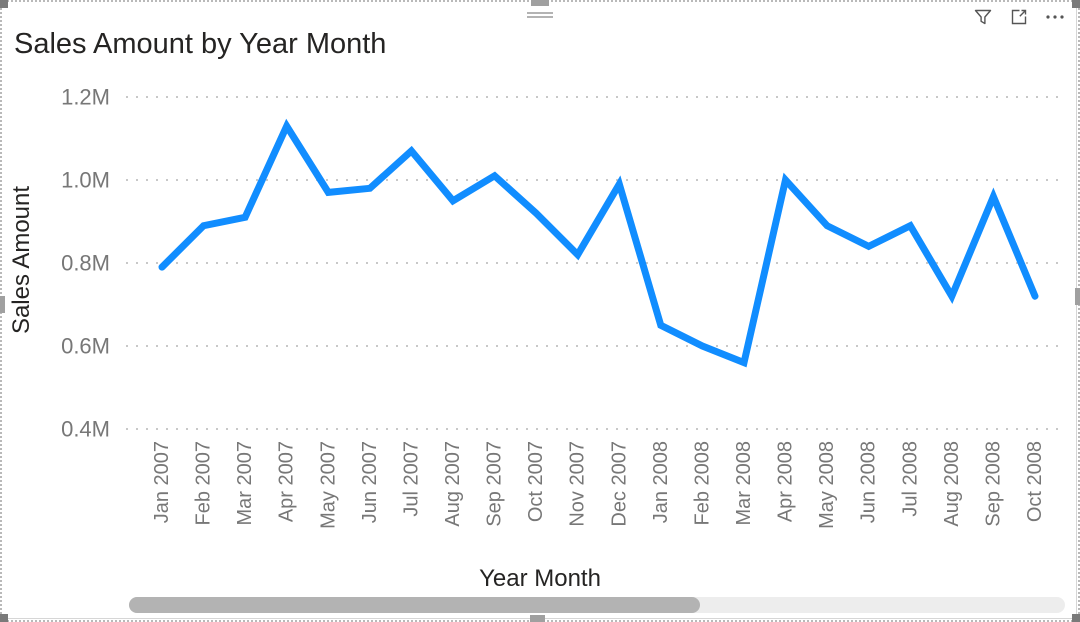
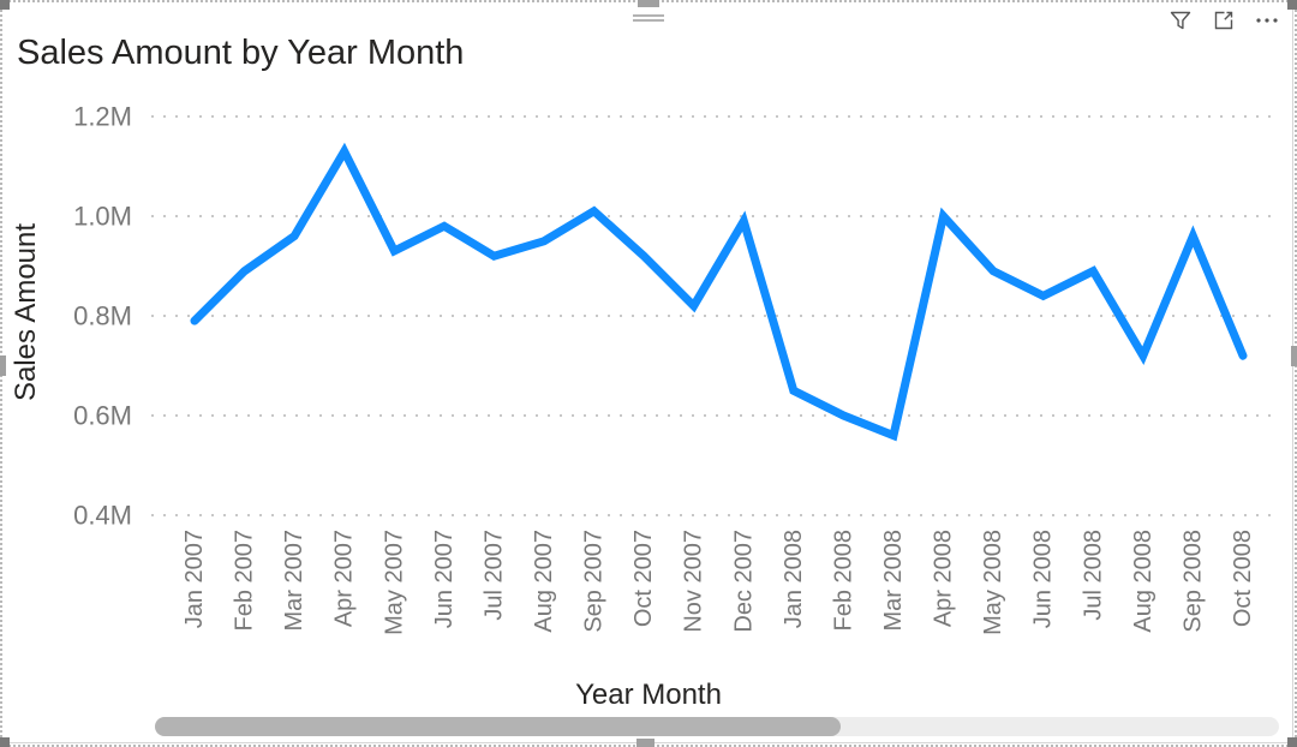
Mar 2007: 0.91M -> 0.96M
May 2007: 0.97M -> 0.93M
Jul 2007: 1.07M -> 0.92M
